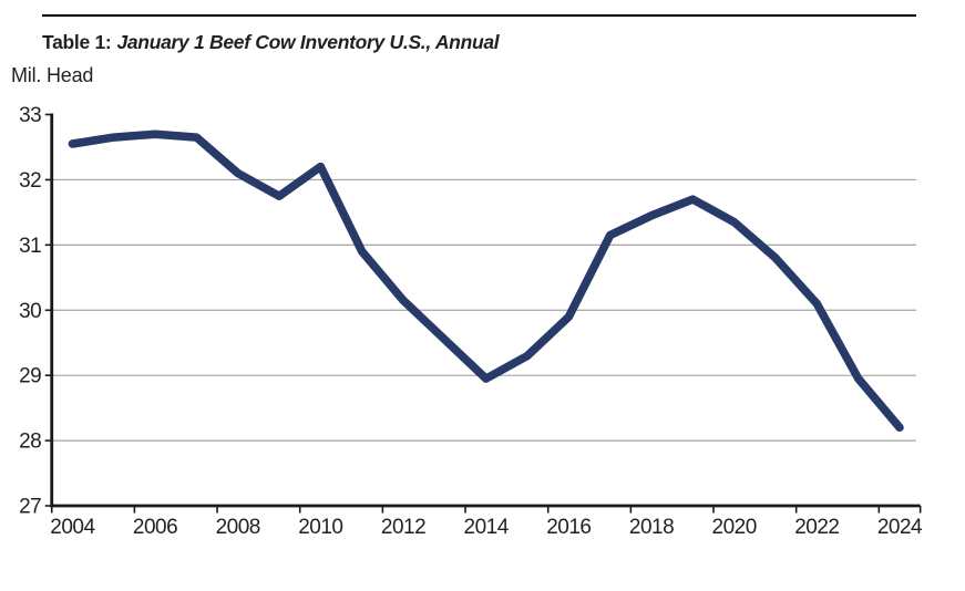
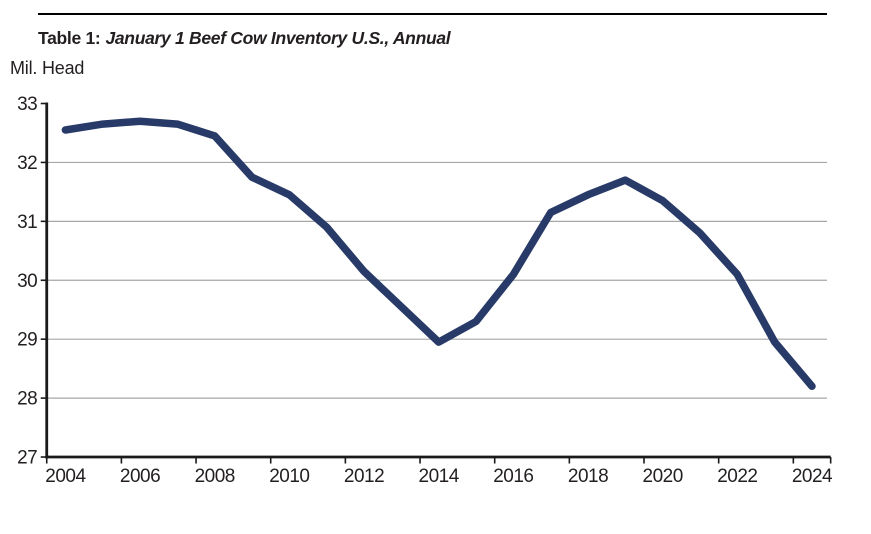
2008: 32.1 -> 32.5
2010: 32.2 -> 31.4
2016: 29.9 -> 30.1
